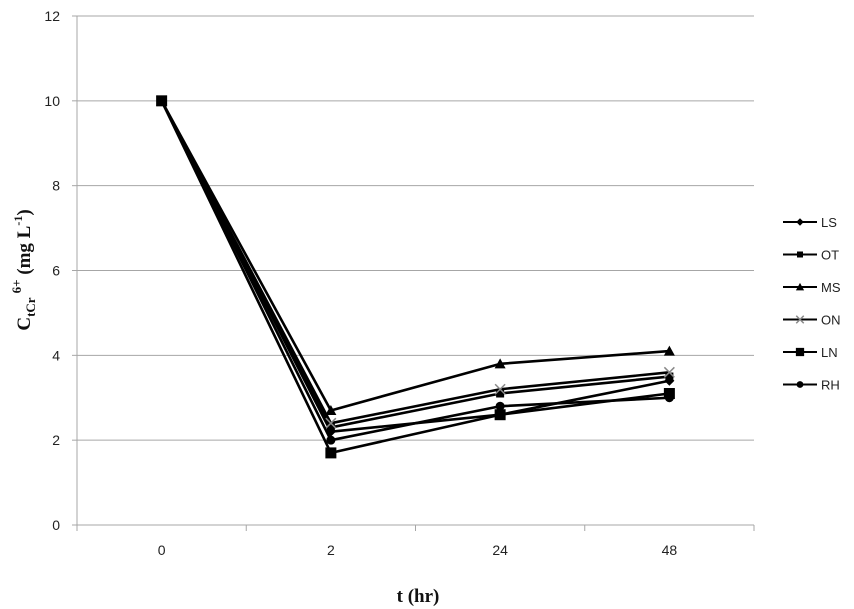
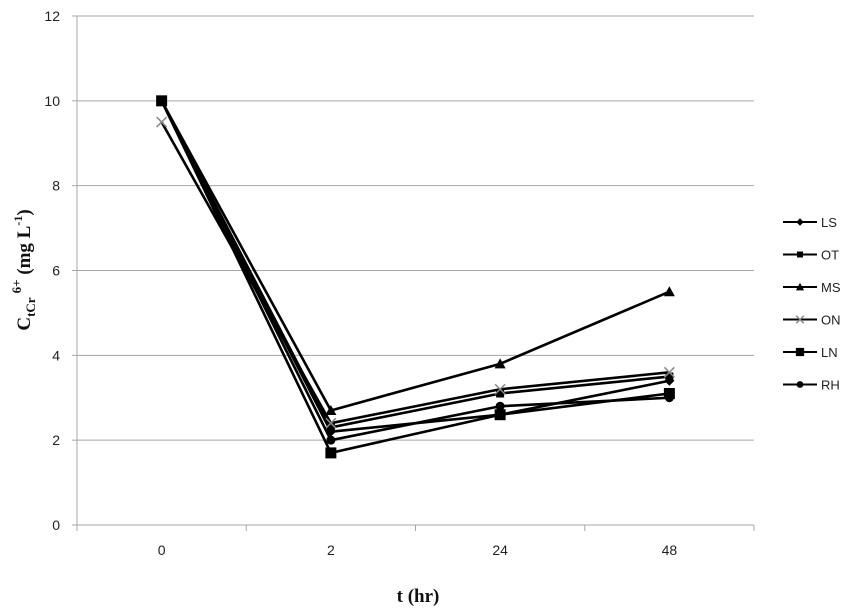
ON/0: 10.0 -> 9.5
MS/48: 4.1 -> 5.5
